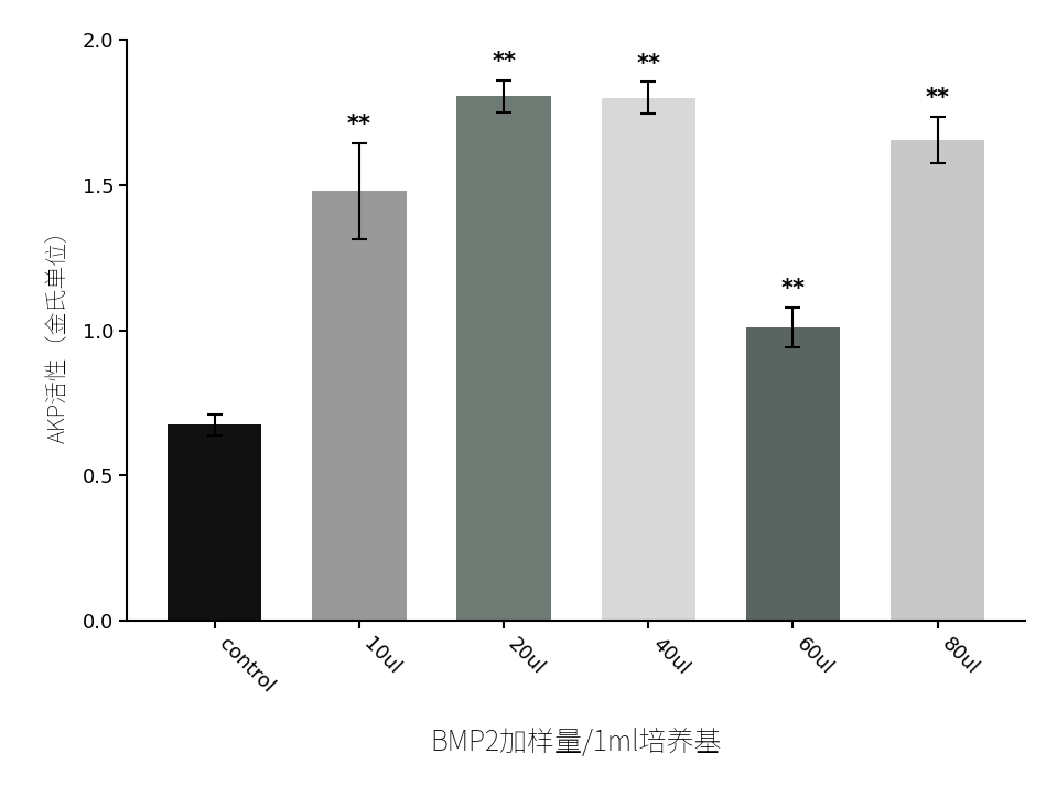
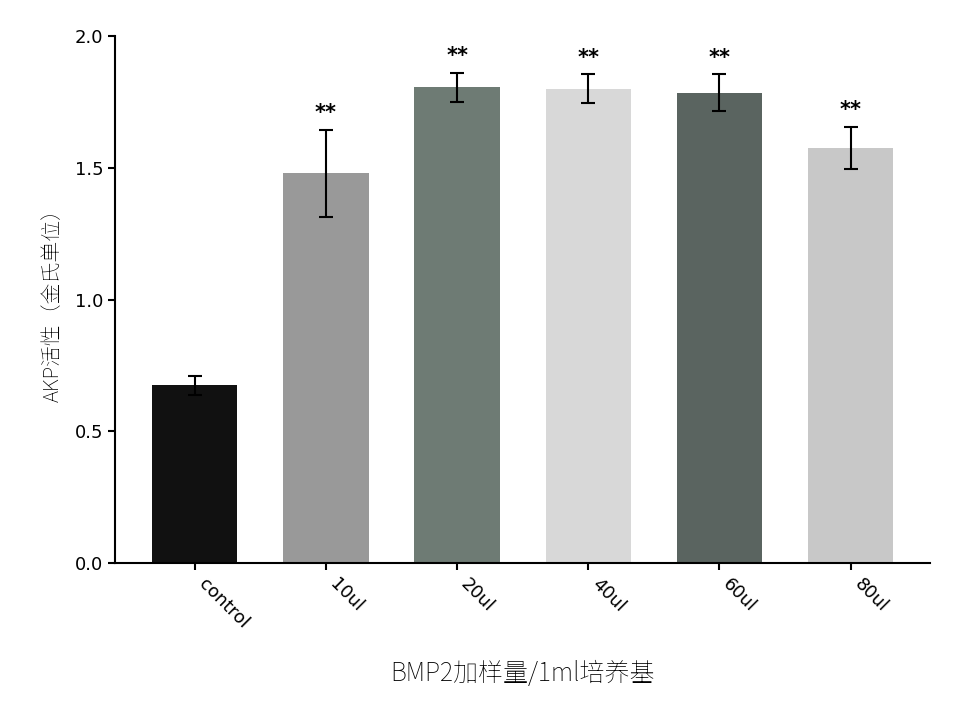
60ul: 1.010 -> 1.785
80ul: 1.655 -> 1.575
